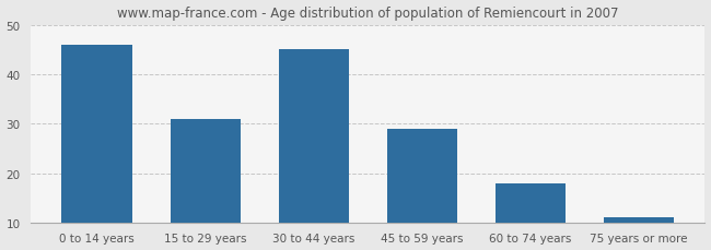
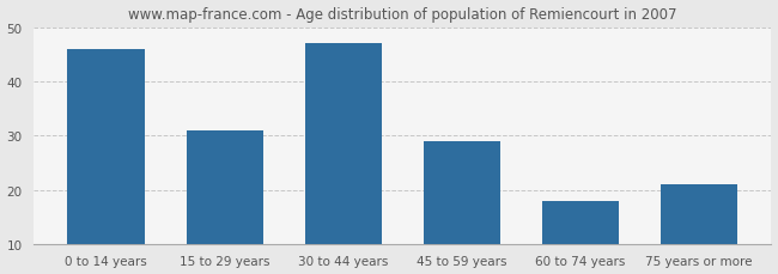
30 to 44 years: 45 -> 47
75 years or more: 11 -> 21
